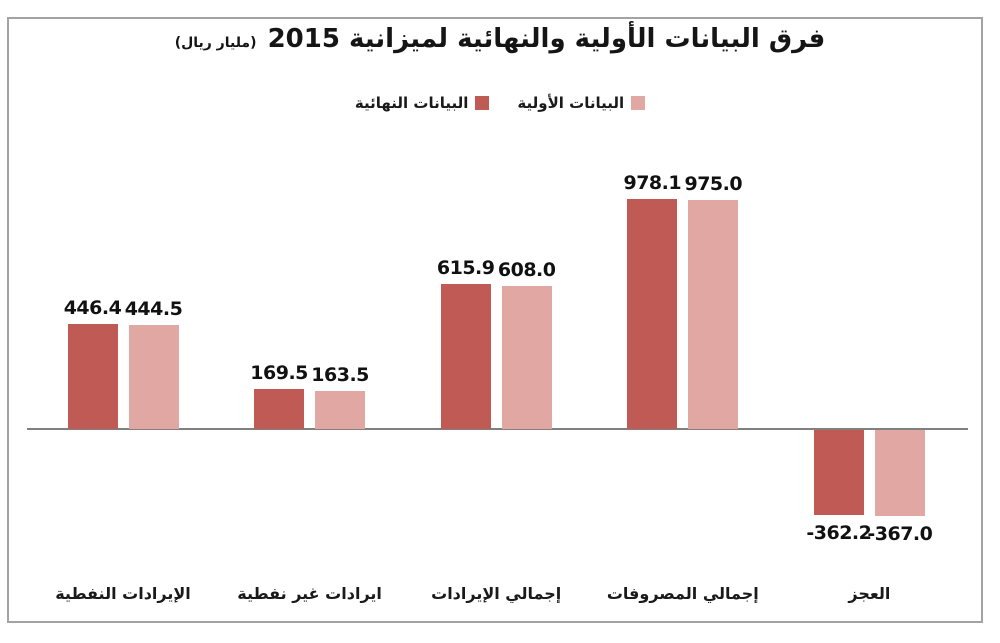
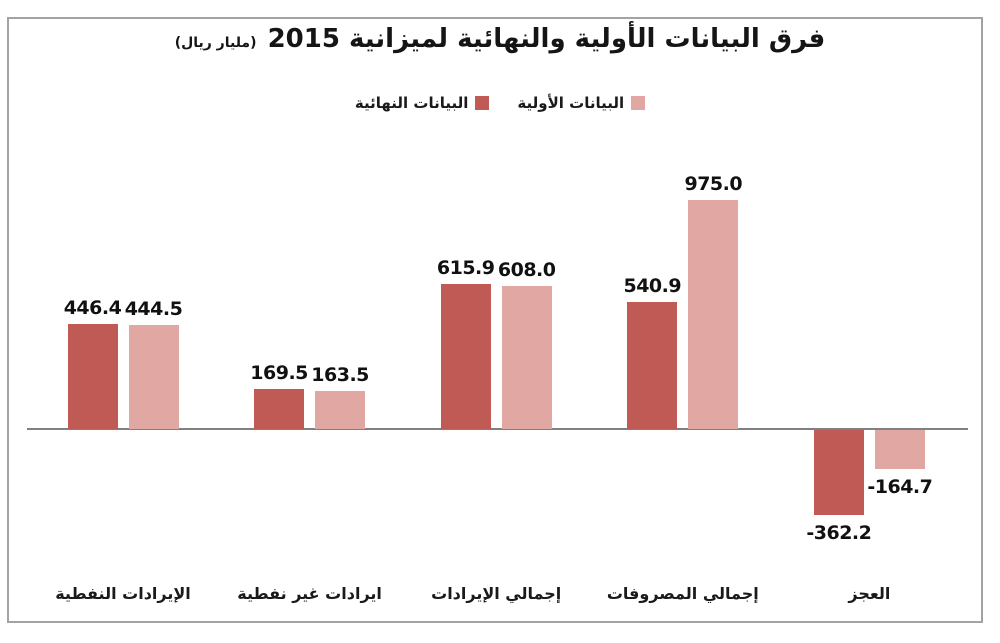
البيانات النهائية/إجمالي المصروفات: 978.1 -> 540.9
البيانات الأولية/العجز: -367.0 -> -164.7
